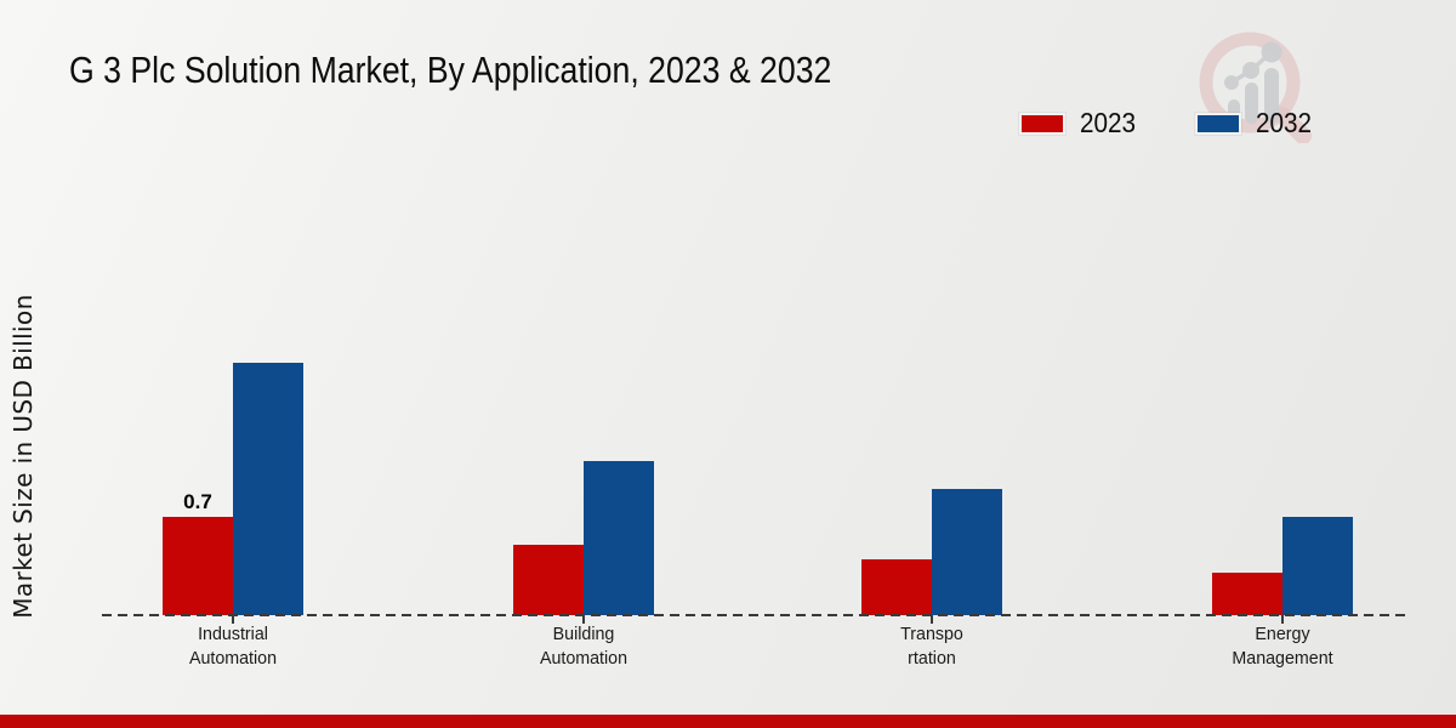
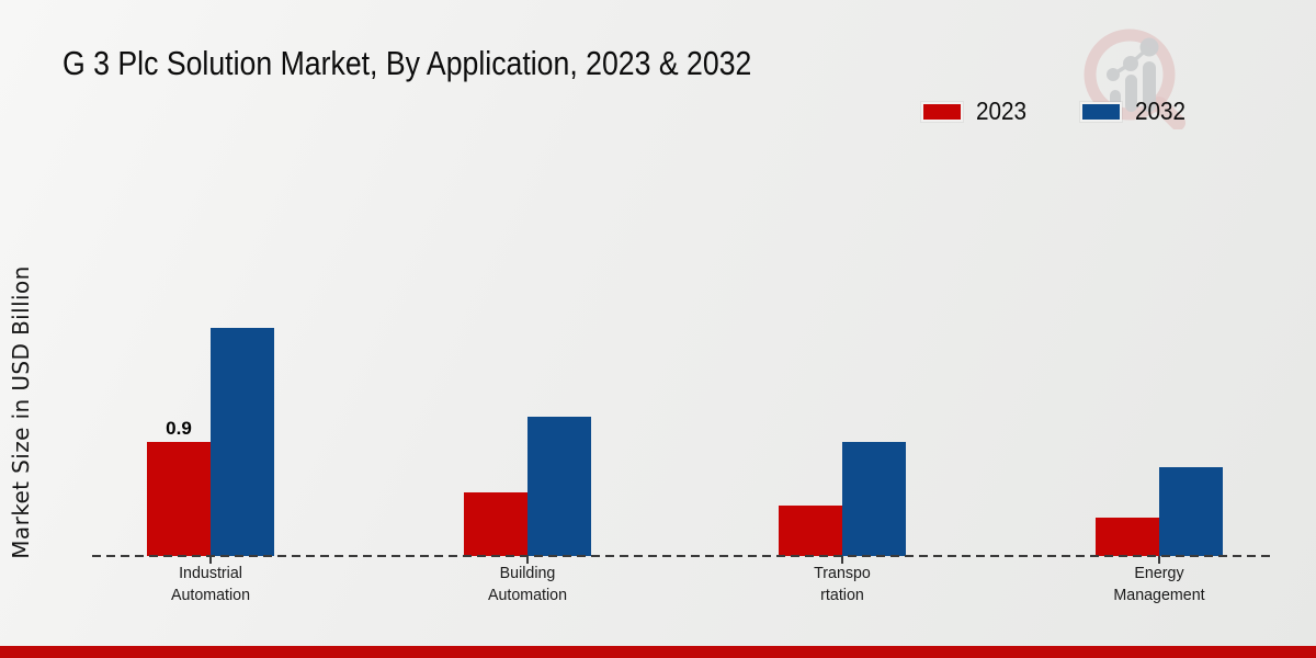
2023/Industrial Automation: 0.7 -> 0.9
